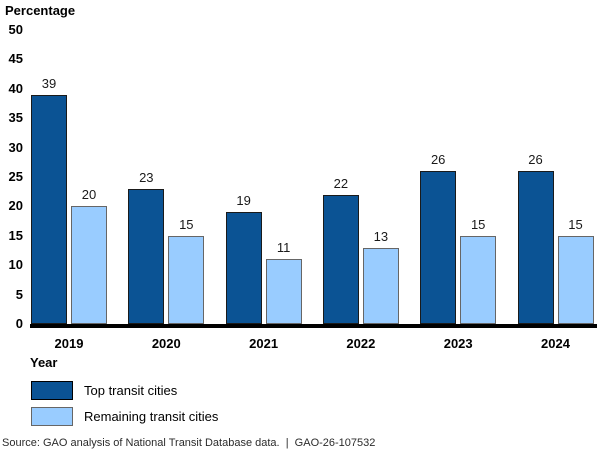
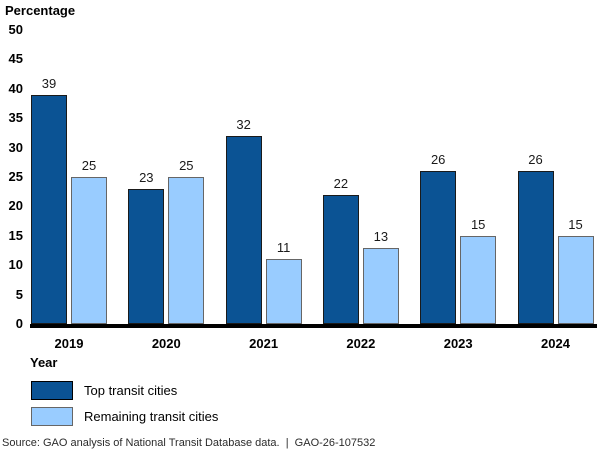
Remaining transit cities/2019: 20 -> 25
Remaining transit cities/2020: 15 -> 25
Top transit cities/2021: 19 -> 32
